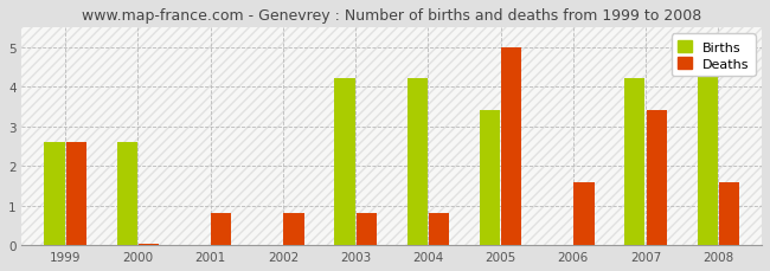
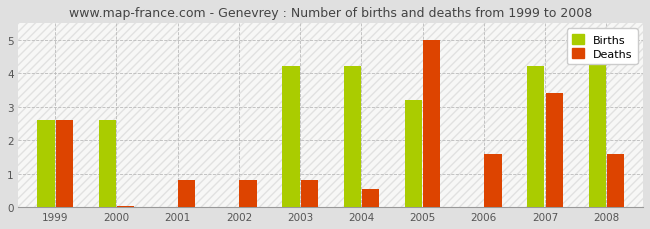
Deaths/2004: 0.80 -> 0.55
Births/2005: 3.40 -> 3.20
